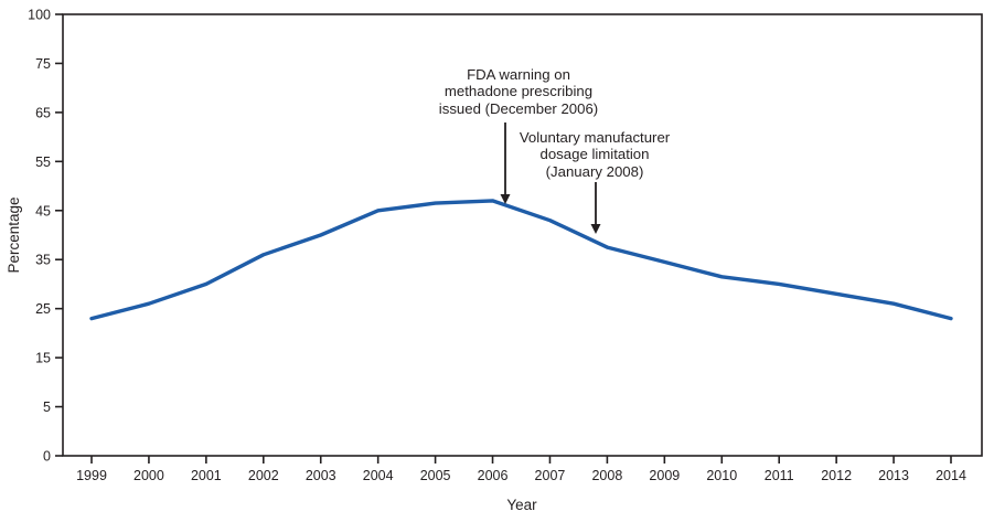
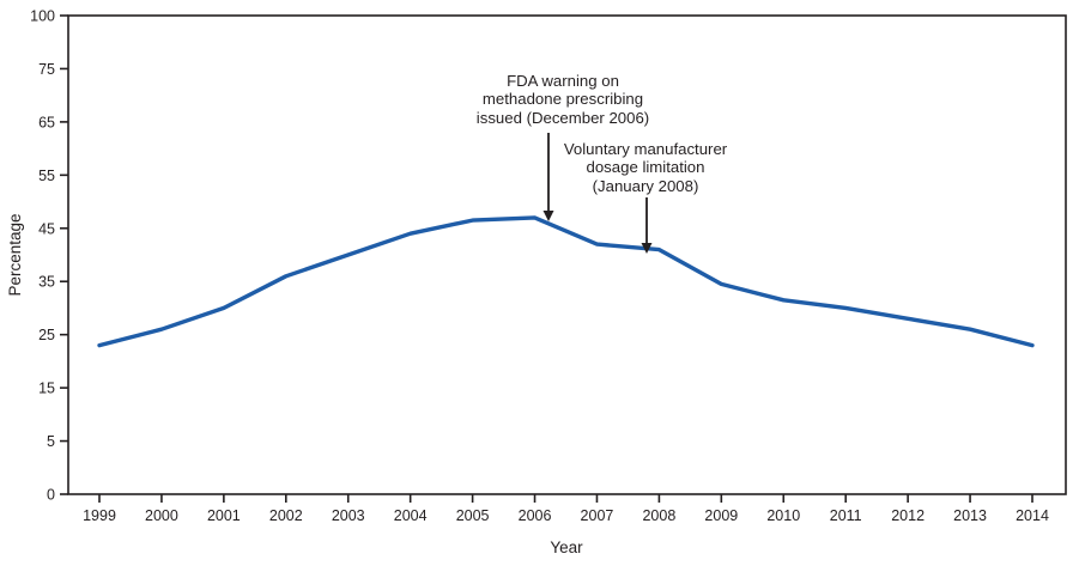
2004: 45 -> 44
2007: 43 -> 42
2008: 38 -> 41
